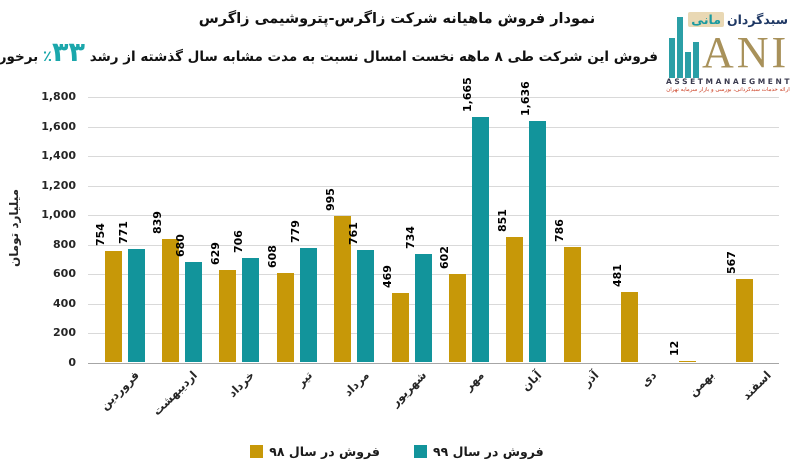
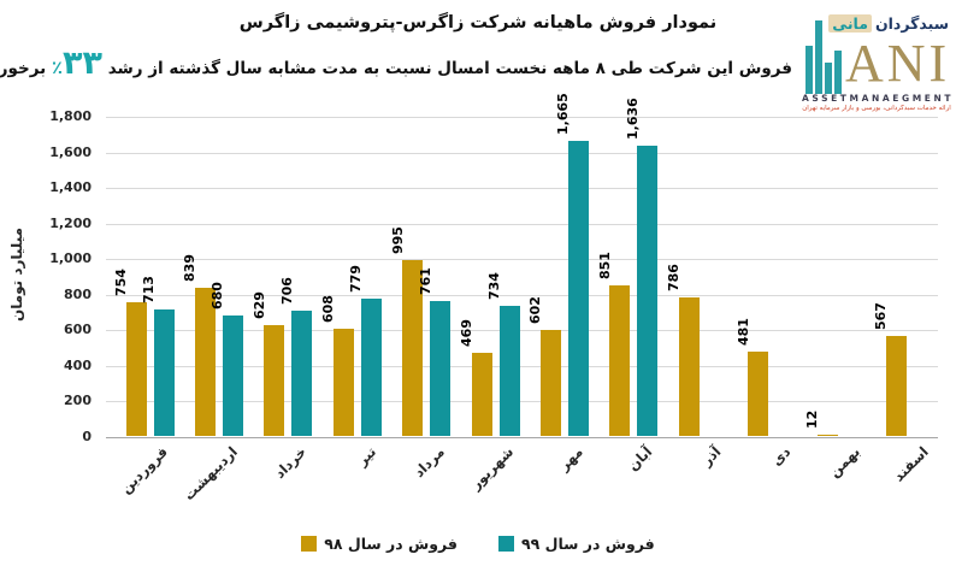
فروش در سال ۹۹/فروردین: 771 -> 713
